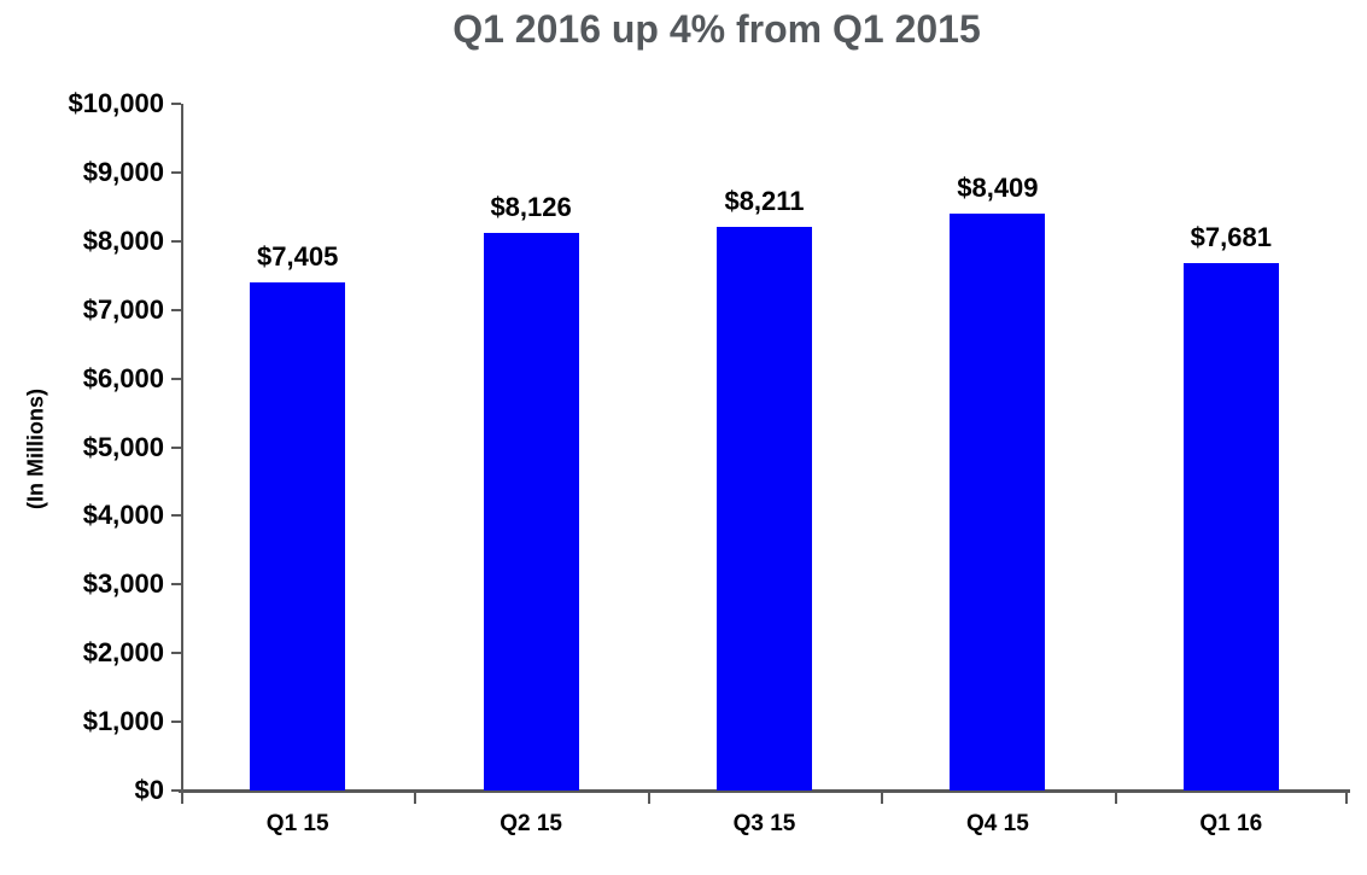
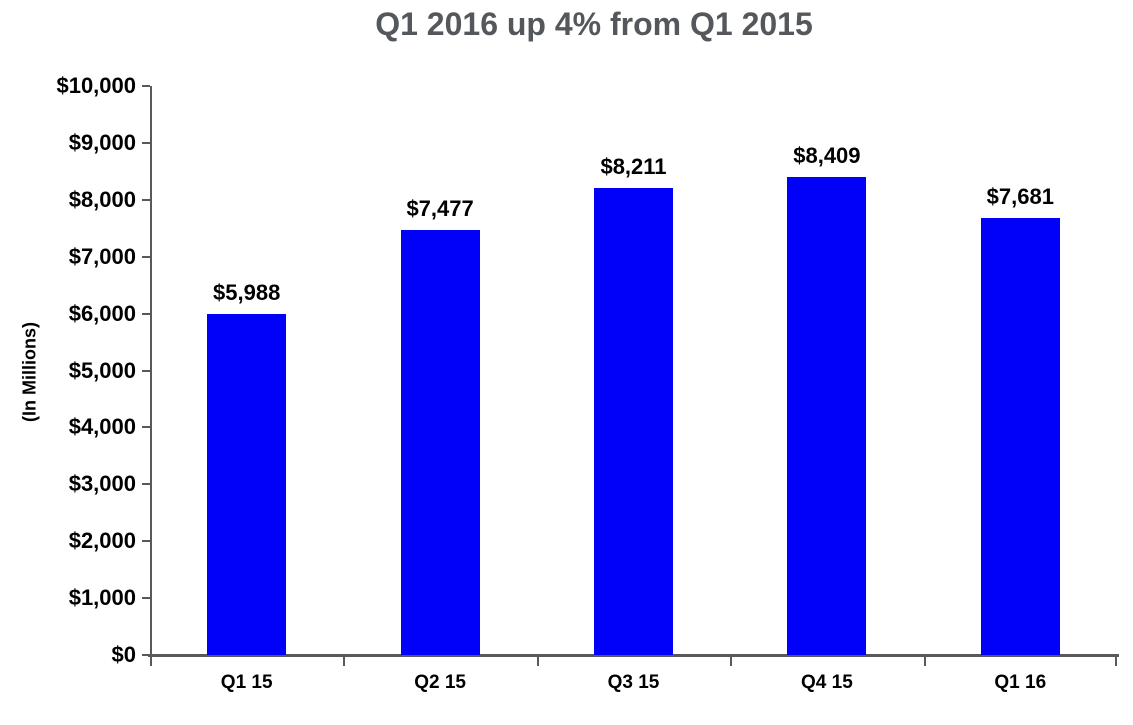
Q1 15: $7,405 -> $5,988
Q2 15: $8,126 -> $7,477
